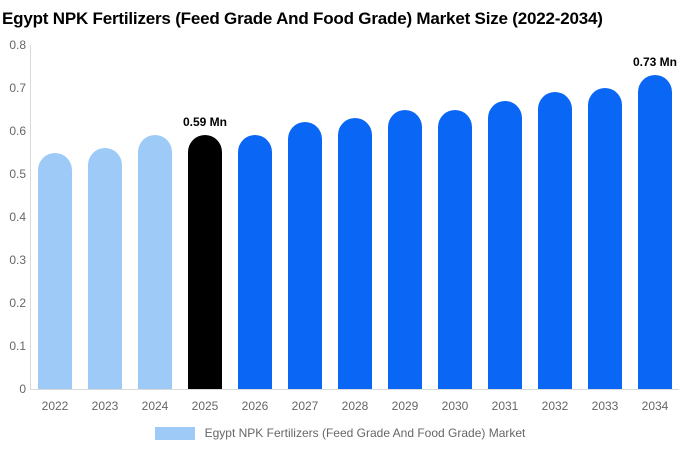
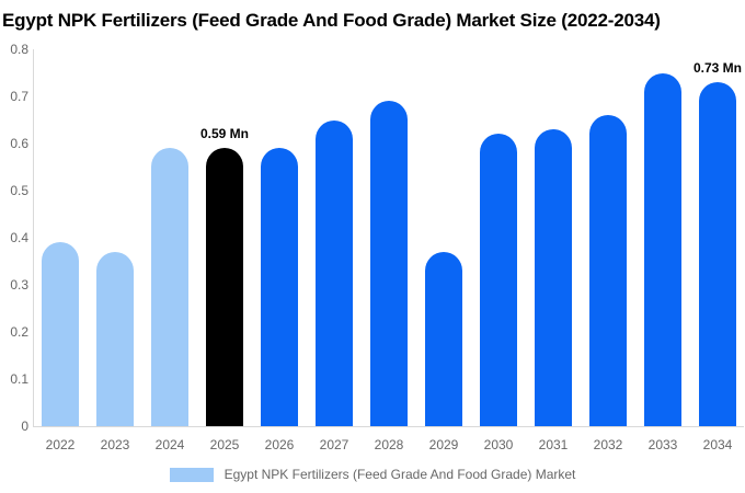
2022: 0.55 -> 0.39
2023: 0.56 -> 0.37
2027: 0.62 -> 0.65
2028: 0.63 -> 0.69
2029: 0.65 -> 0.37
2030: 0.65 -> 0.62
2031: 0.67 -> 0.63
2032: 0.69 -> 0.66
2033: 0.70 -> 0.75
